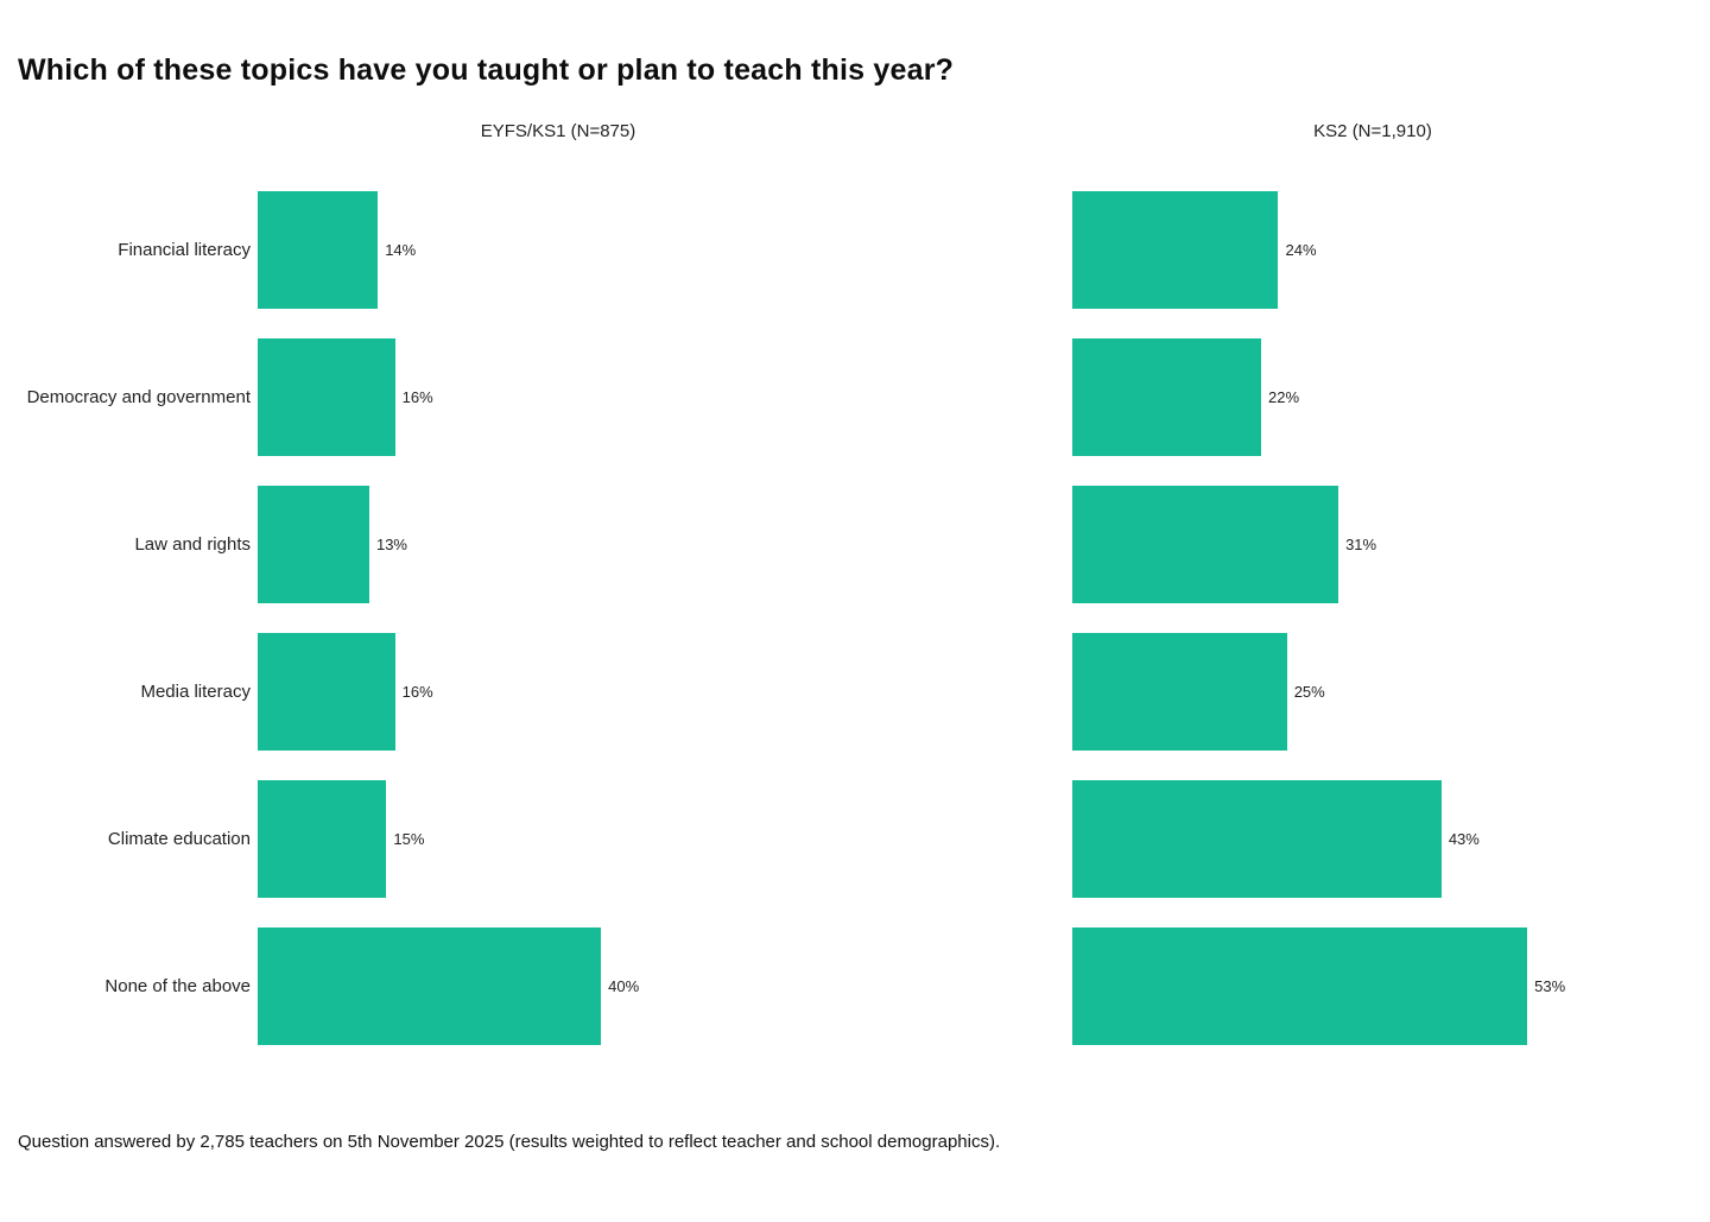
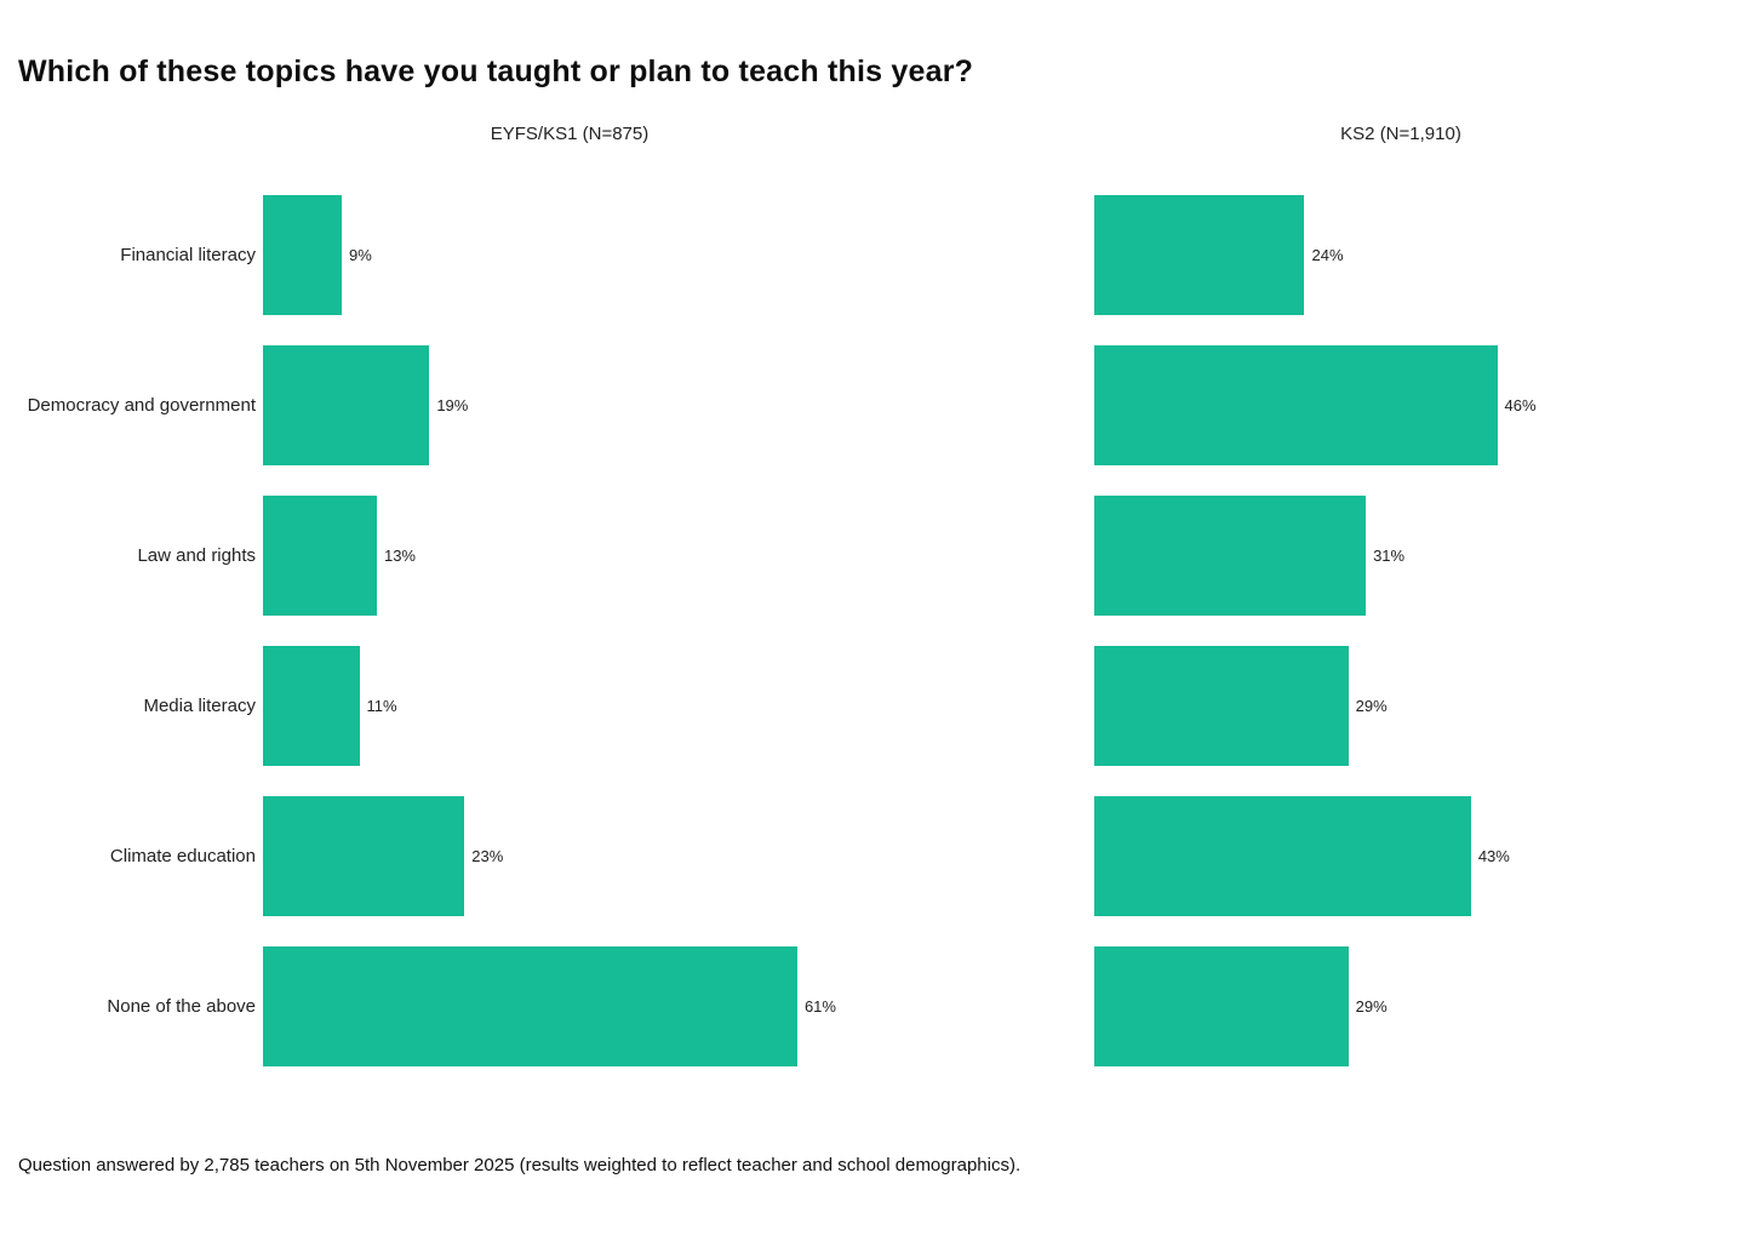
EYFS/KS1 (N=875)/Financial literacy: 14% -> 9%
EYFS/KS1 (N=875)/Democracy and government: 16% -> 19%
KS2 (N=1,910)/Democracy and government: 22% -> 46%
EYFS/KS1 (N=875)/Media literacy: 16% -> 11%
KS2 (N=1,910)/Media literacy: 25% -> 29%
EYFS/KS1 (N=875)/Climate education: 15% -> 23%
EYFS/KS1 (N=875)/None of the above: 40% -> 61%
KS2 (N=1,910)/None of the above: 53% -> 29%
